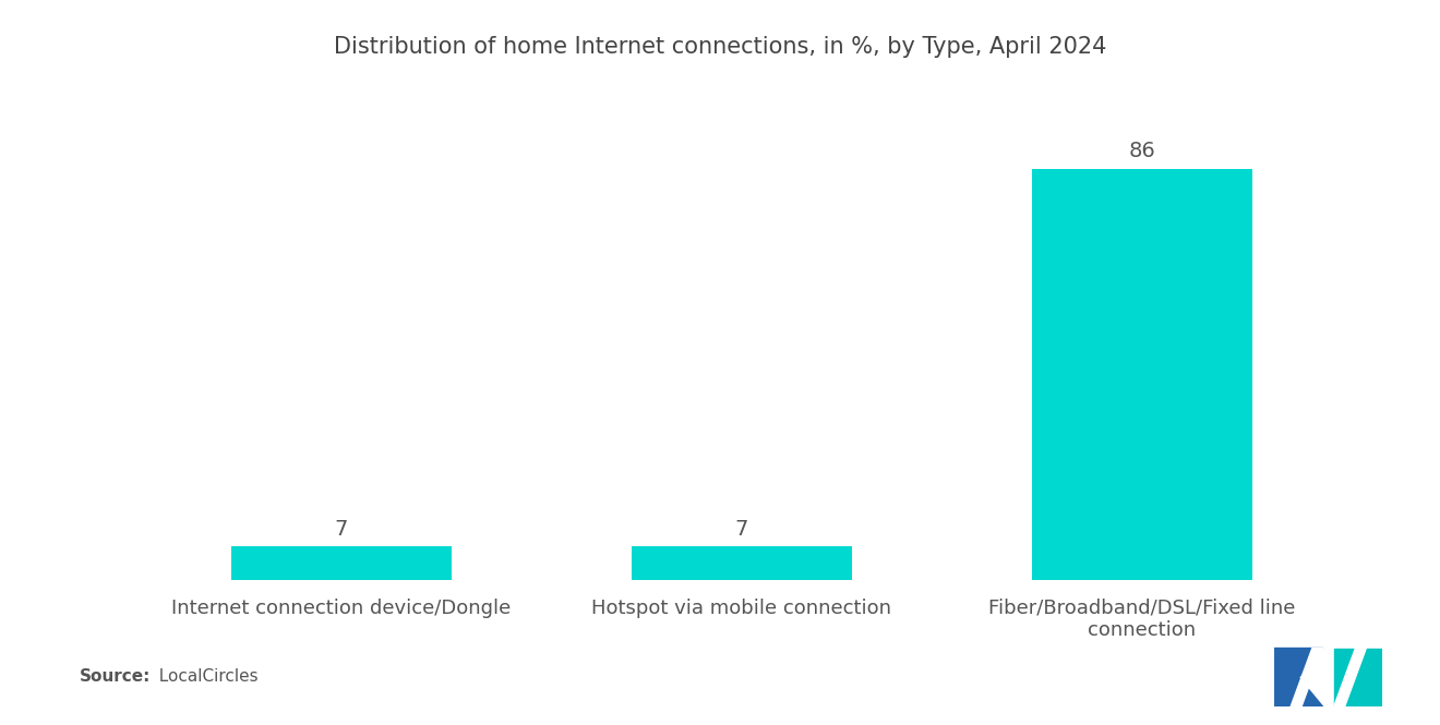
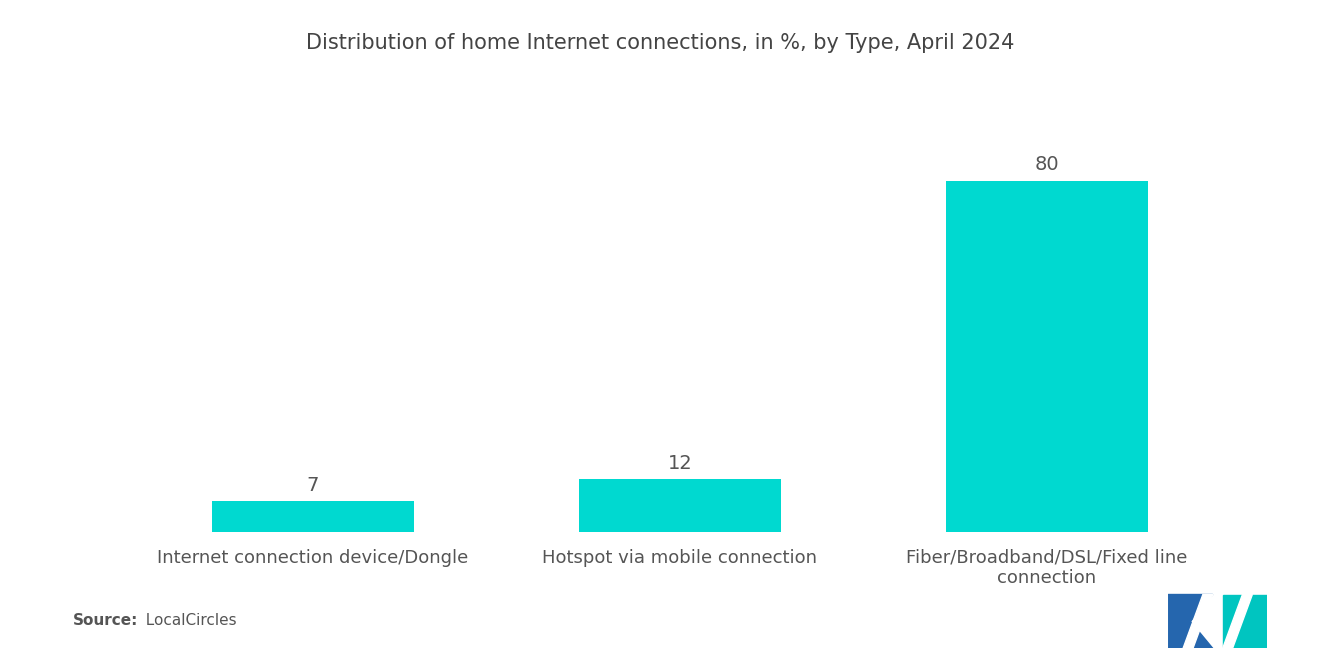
Hotspot via mobile connection: 7 -> 12
Fiber/Broadband/DSL/Fixed line connection: 86 -> 80
